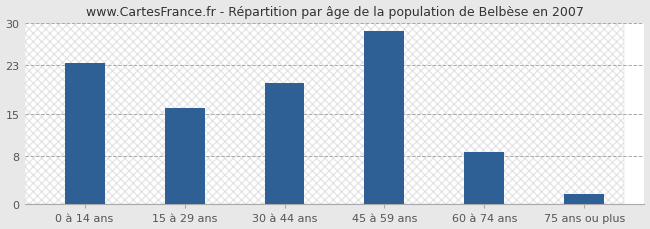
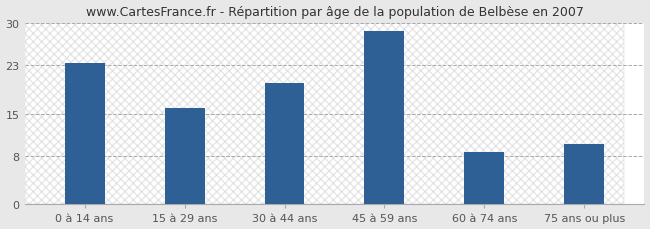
75 ans ou plus: 1.8 -> 10.0
